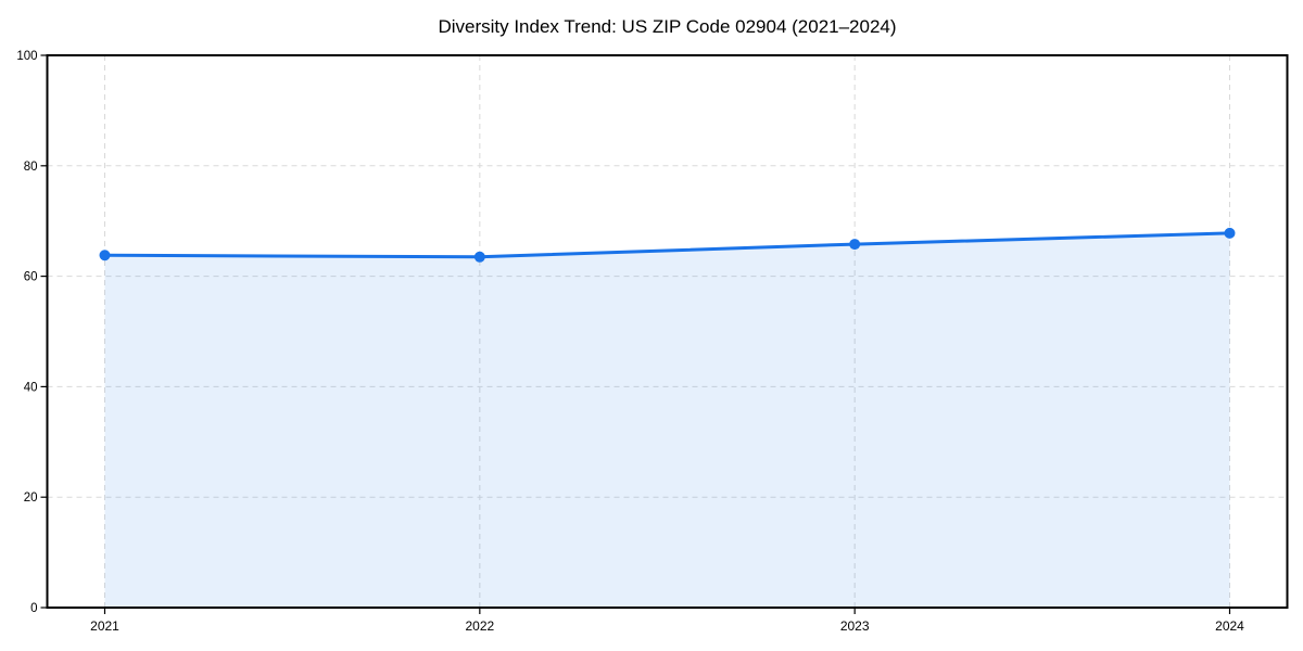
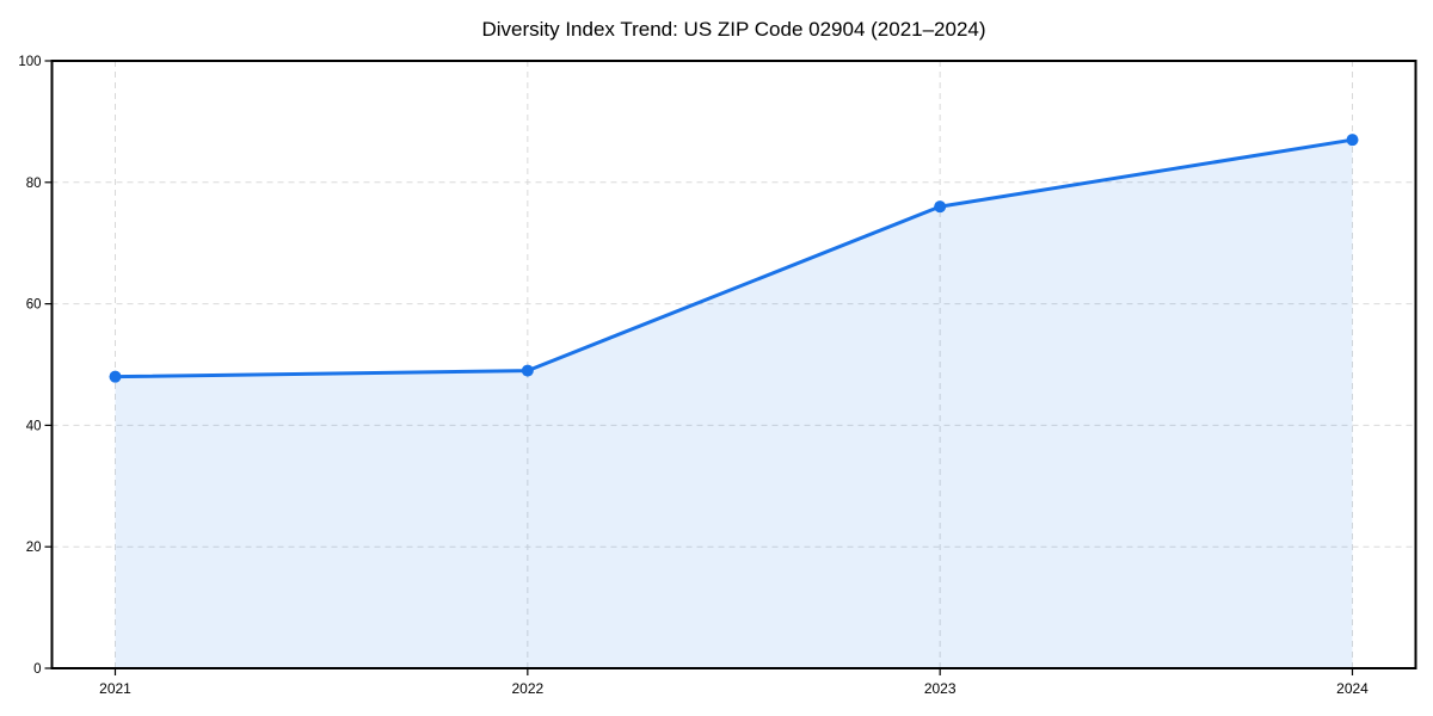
2021: 64 -> 48
2022: 64 -> 49
2023: 66 -> 76
2024: 68 -> 87
